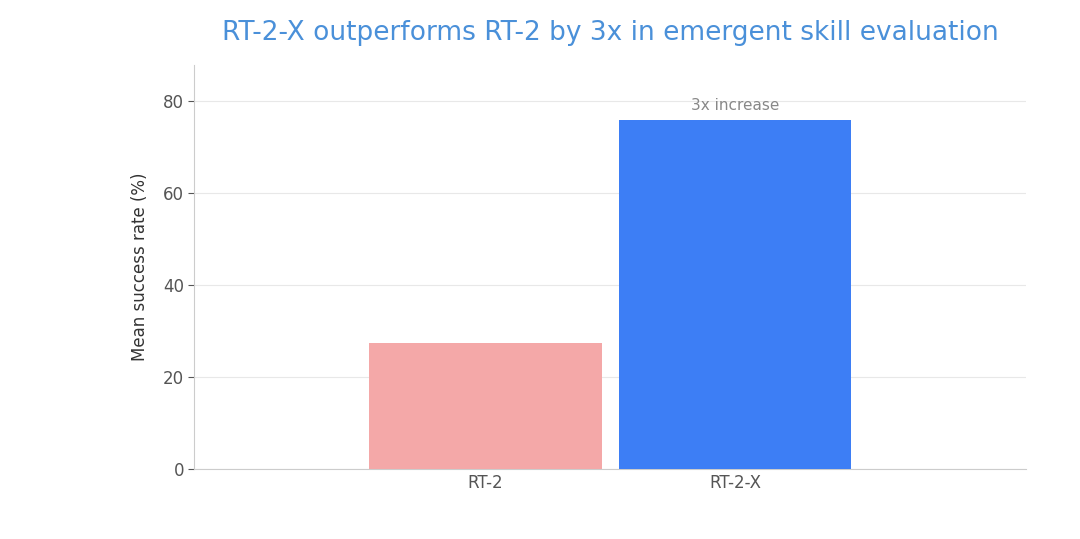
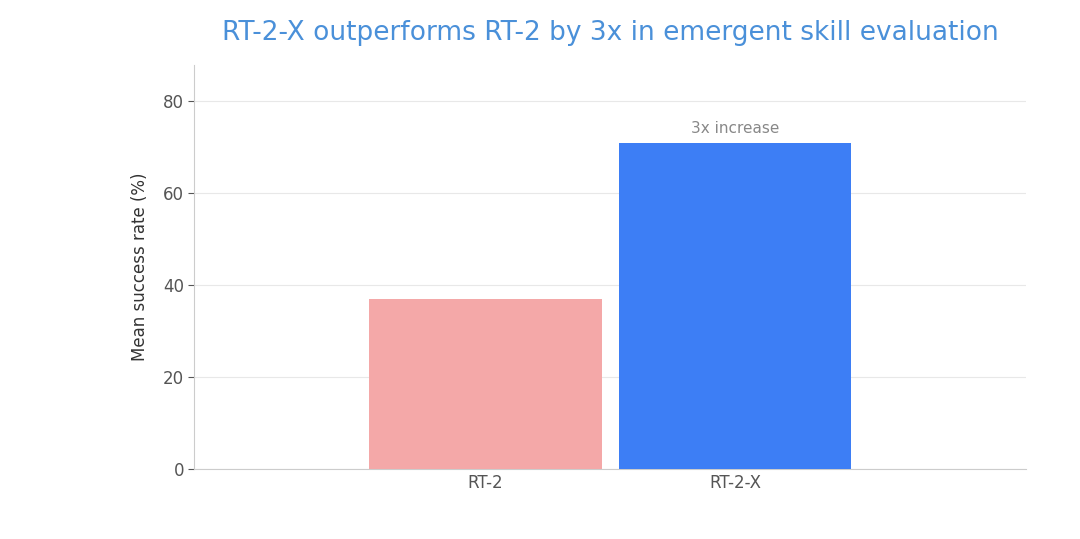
RT-2: 27.5 -> 37.0
RT-2-X: 76.0 -> 71.0
